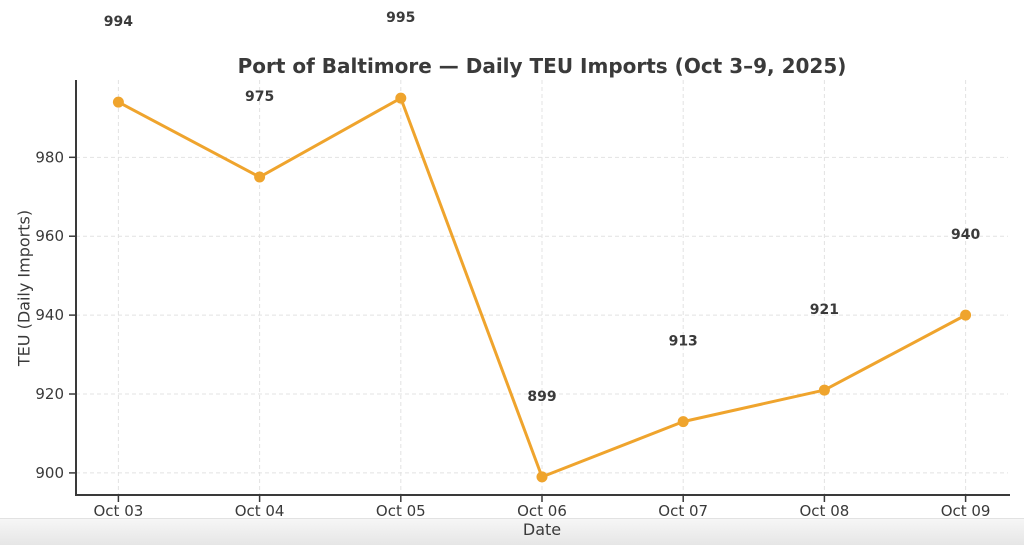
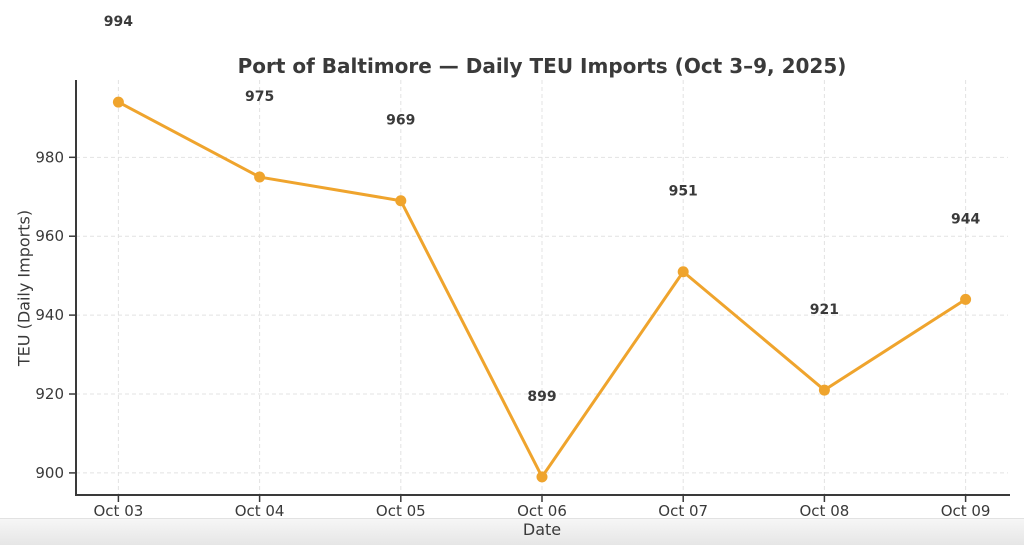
Oct 05: 995 -> 969
Oct 07: 913 -> 951
Oct 09: 940 -> 944
